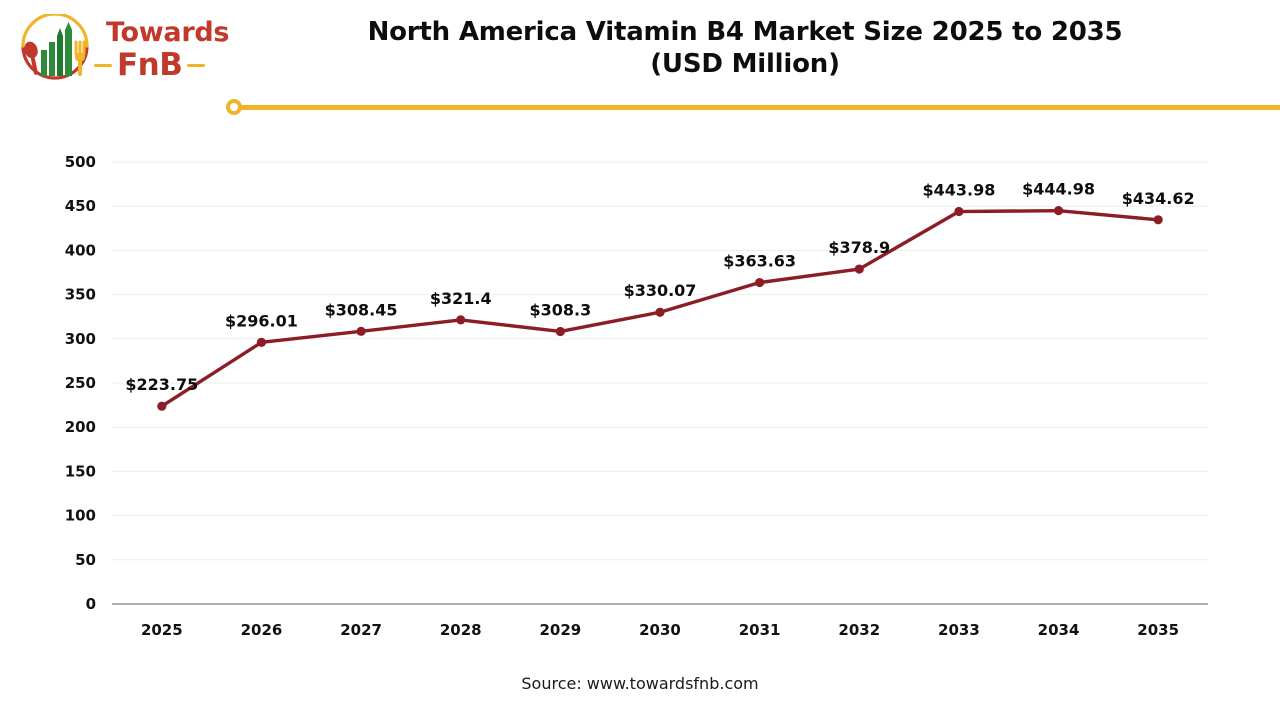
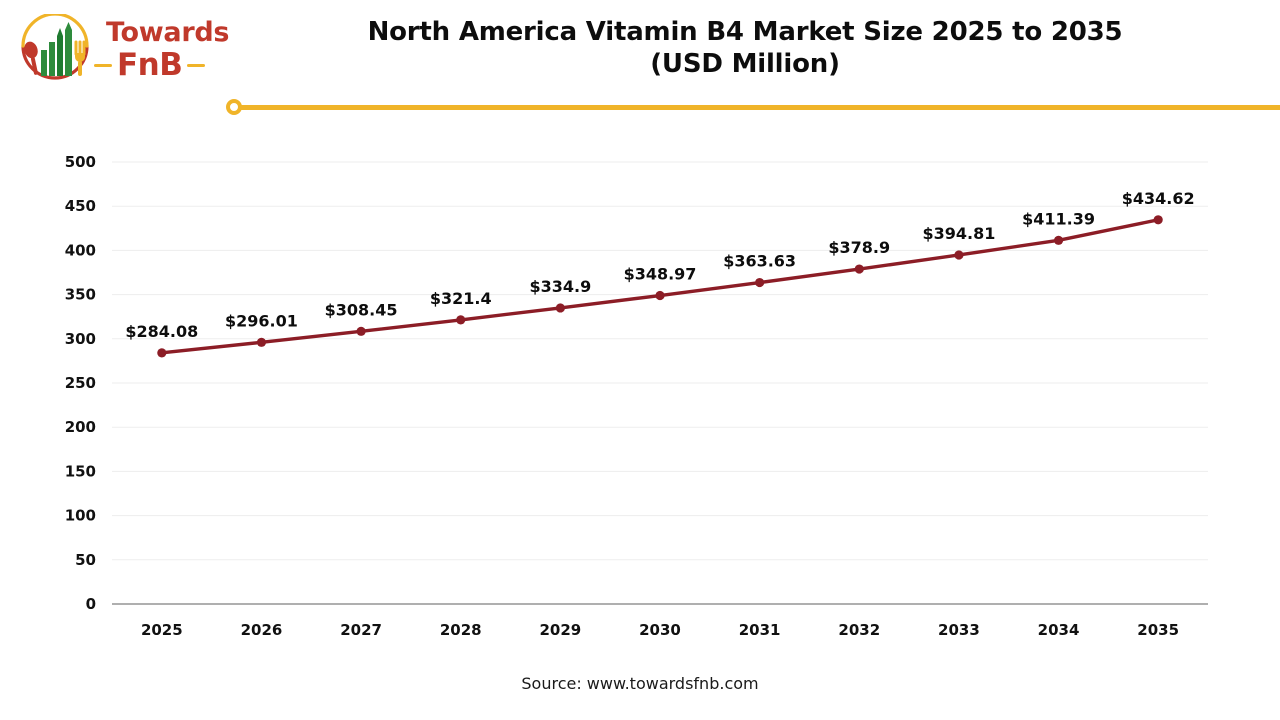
2025: $223.75 -> $284.08
2029: $308.3 -> $334.9
2030: $330.07 -> $348.97
2033: $443.98 -> $394.81
2034: $444.98 -> $411.39
